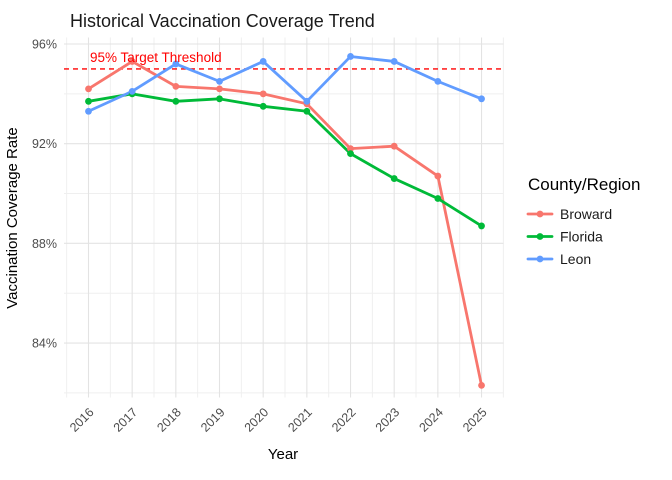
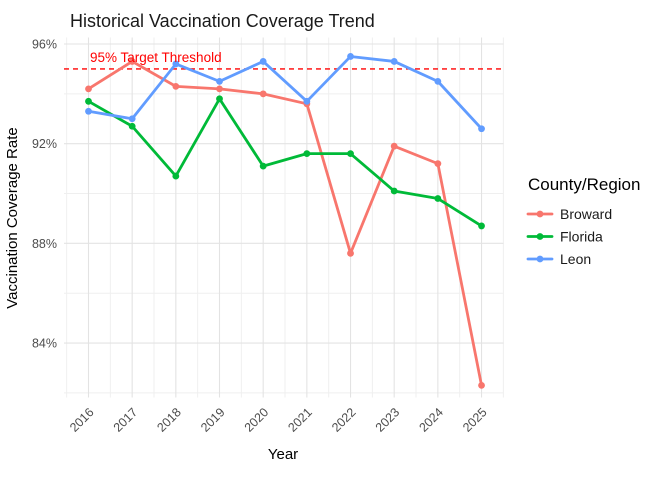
Florida/2017: 94.0% -> 92.7%
Leon/2017: 94.1% -> 93.0%
Florida/2018: 93.7% -> 90.7%
Florida/2020: 93.5% -> 91.1%
Florida/2021: 93.3% -> 91.6%
Broward/2022: 91.8% -> 87.6%
Florida/2023: 90.6% -> 90.1%
Broward/2024: 90.7% -> 91.2%
Leon/2025: 93.8% -> 92.6%
